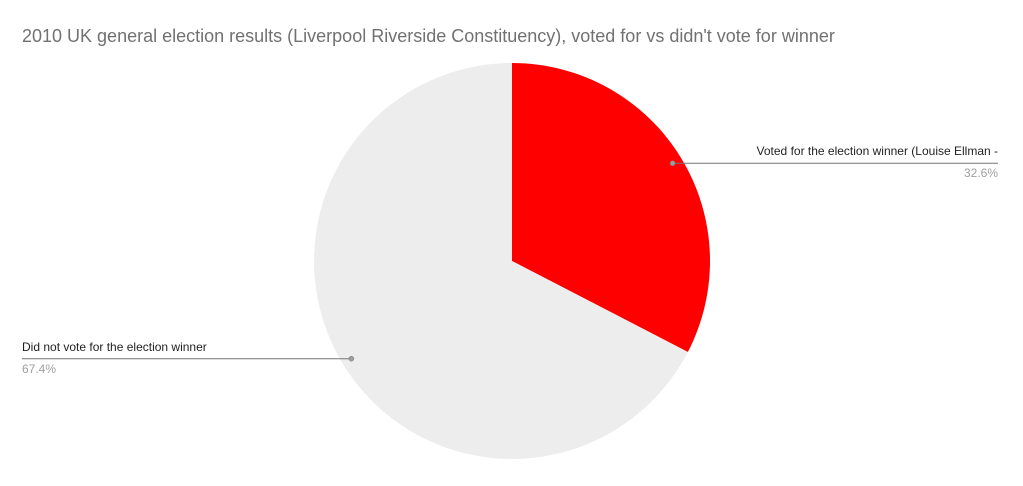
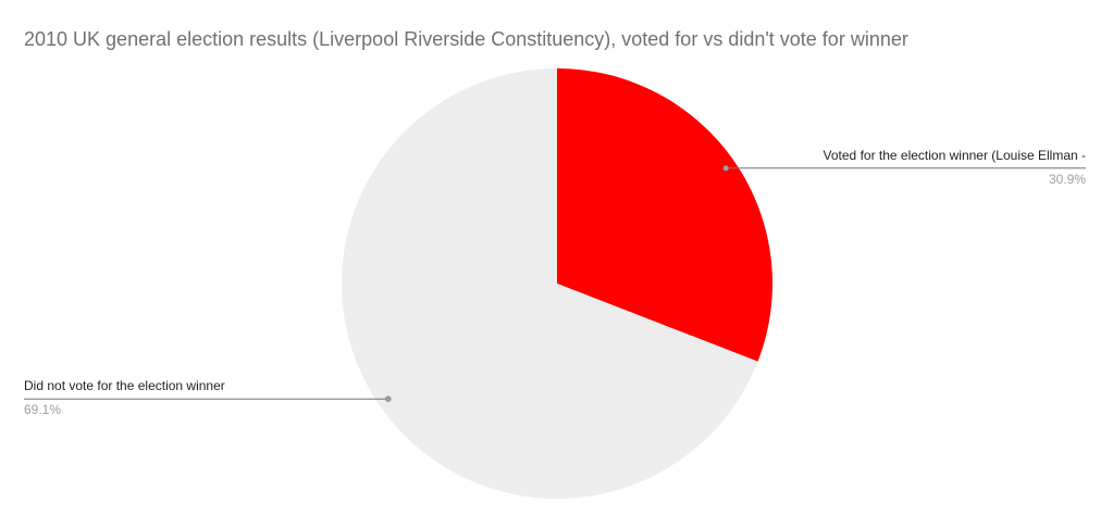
Voted for the election winner (Louise Ellman -: 32.6% -> 30.9%
Did not vote for the election winner: 67.4% -> 69.1%
